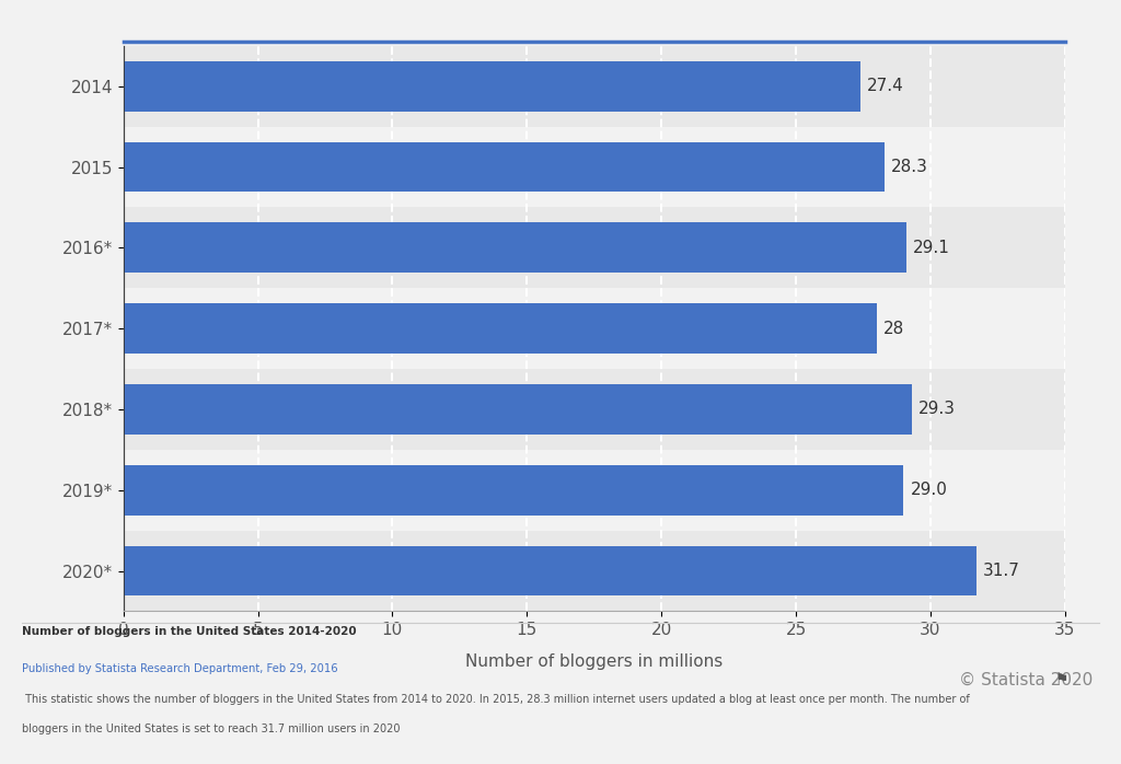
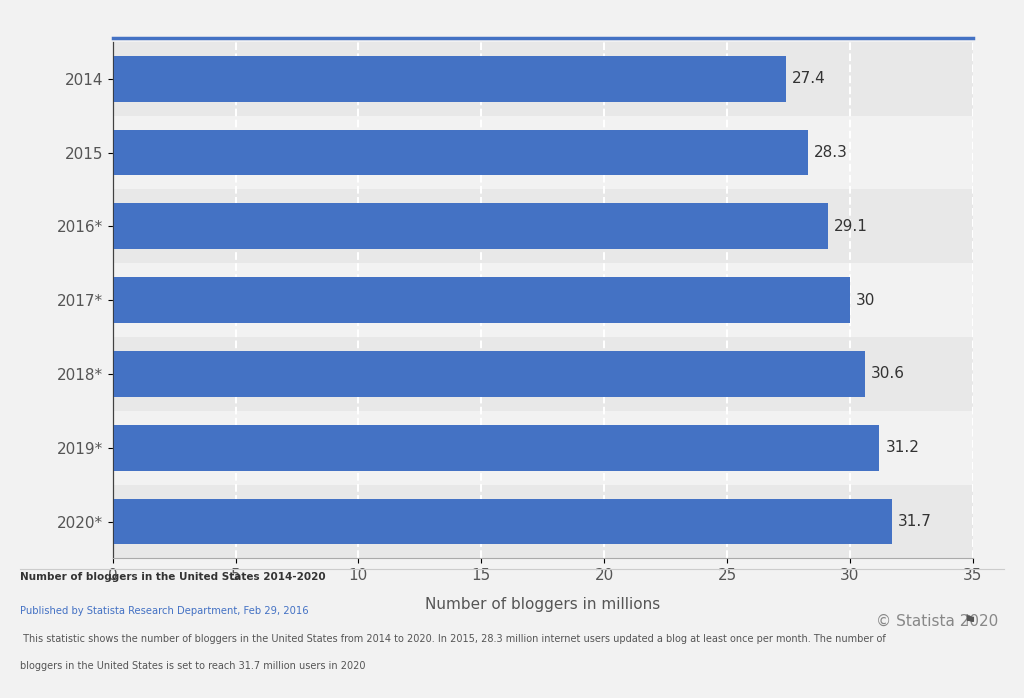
2017*: 28 -> 30
2018*: 29.3 -> 30.6
2019*: 29.0 -> 31.2
